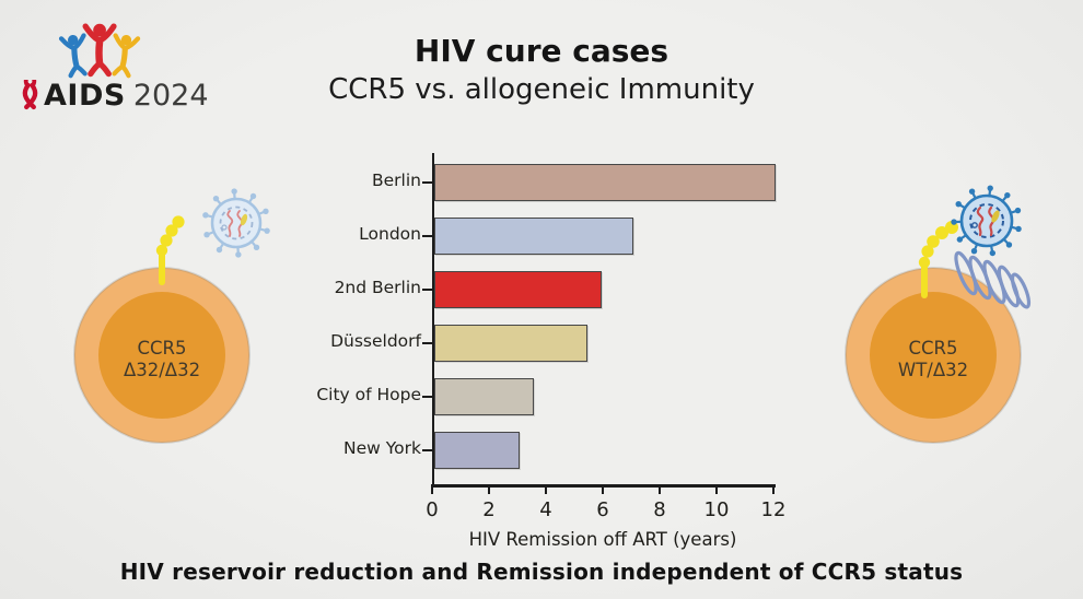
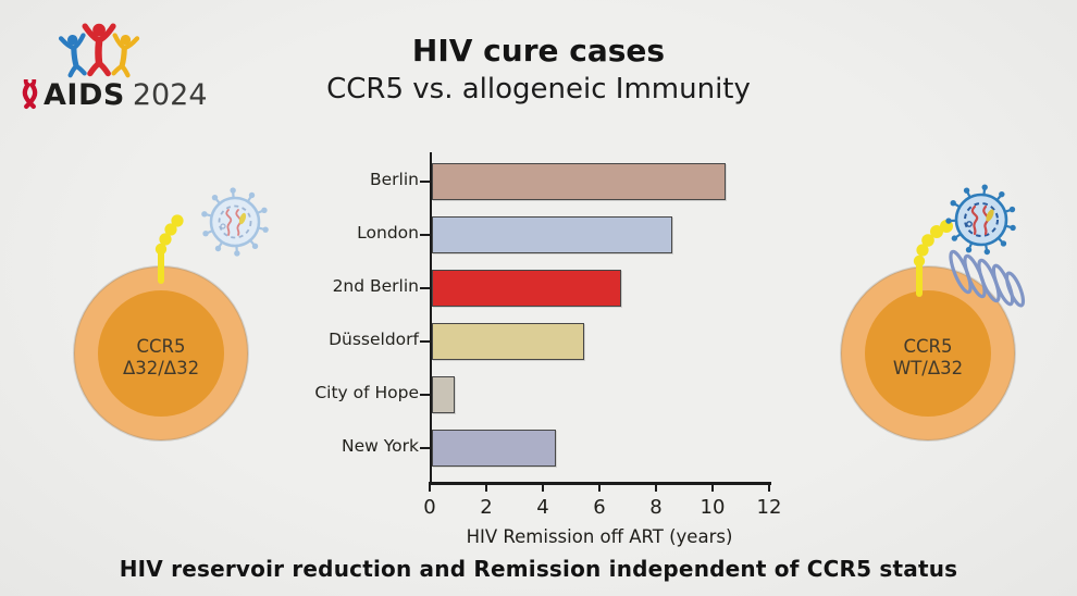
Berlin: 12.0 -> 10.4
London: 7.0 -> 8.5
2nd Berlin: 5.9 -> 6.7
City of Hope: 3.5 -> 0.8
New York: 3.0 -> 4.4
